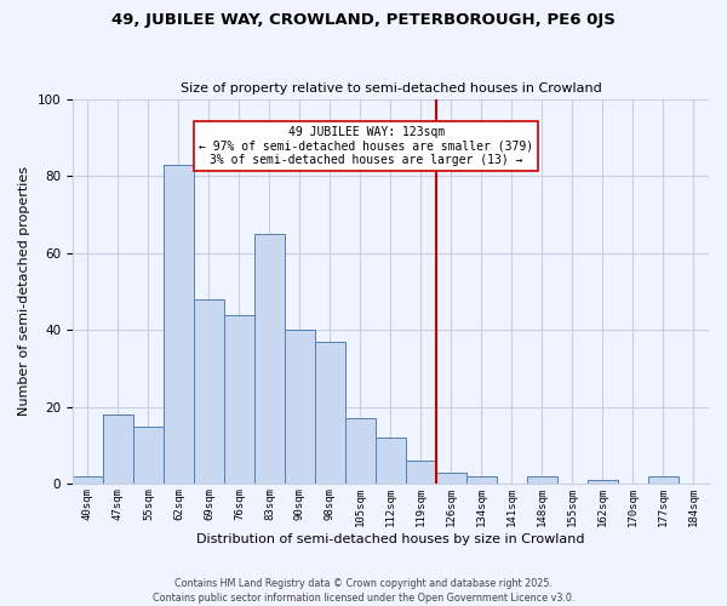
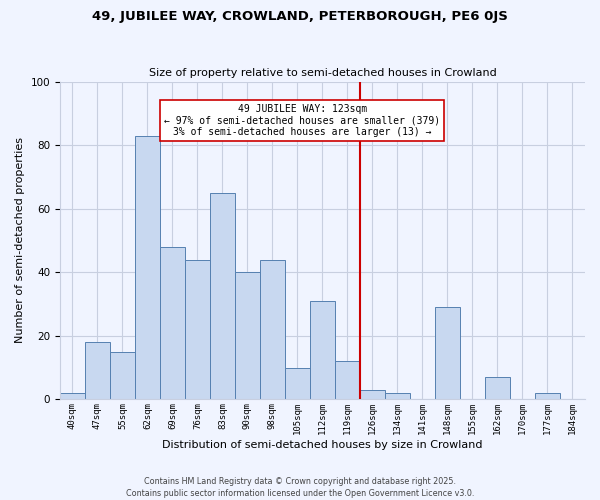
98sqm: 37 -> 44
105sqm: 17 -> 10
112sqm: 12 -> 31
119sqm: 6 -> 12
148sqm: 2 -> 29
162sqm: 1 -> 7
